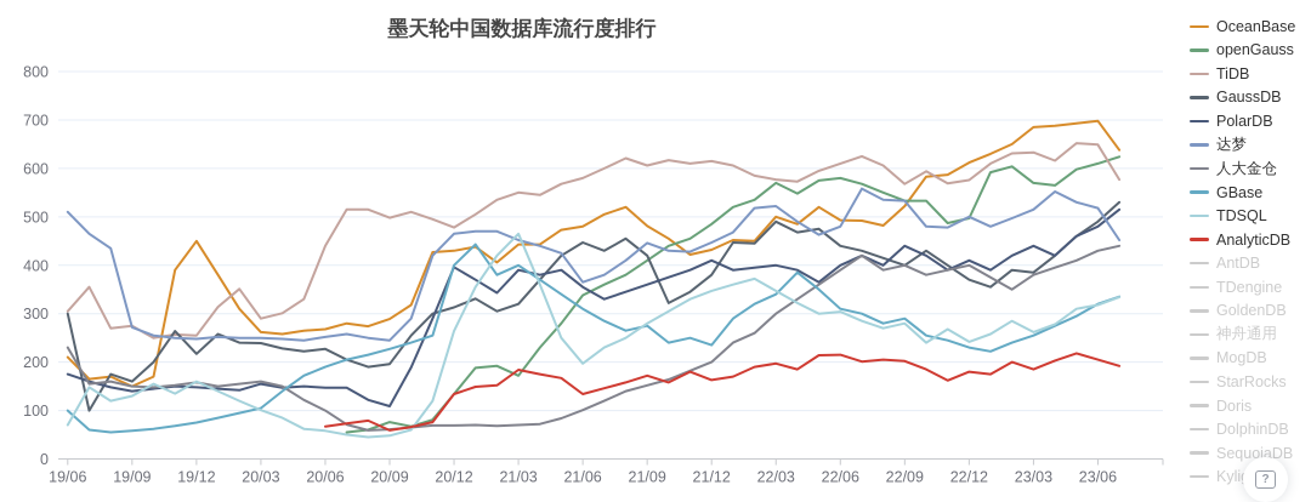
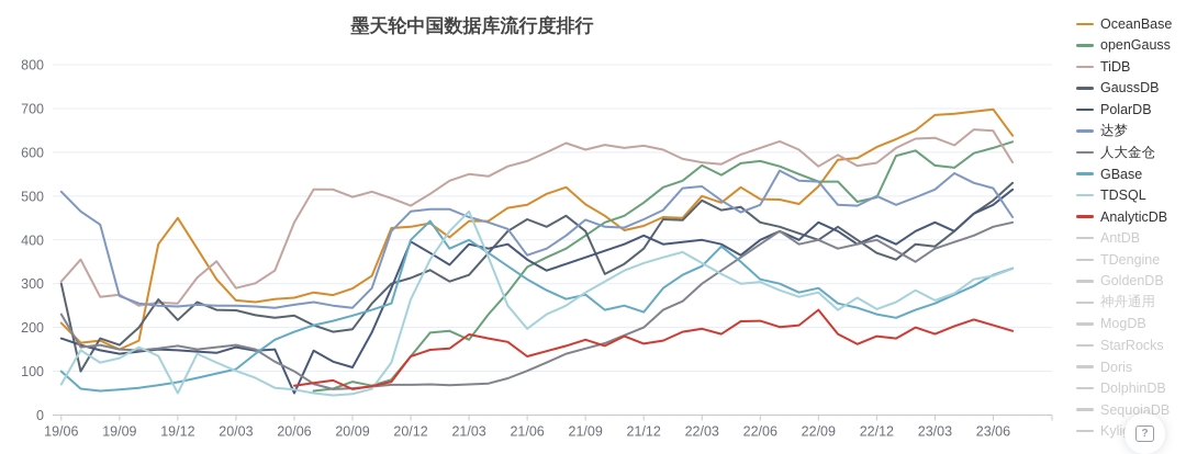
TDSQL/19/12: 160 -> 50
PolarDB/20/06: 150 -> 50
AnalyticDB/22/09: 200 -> 240
